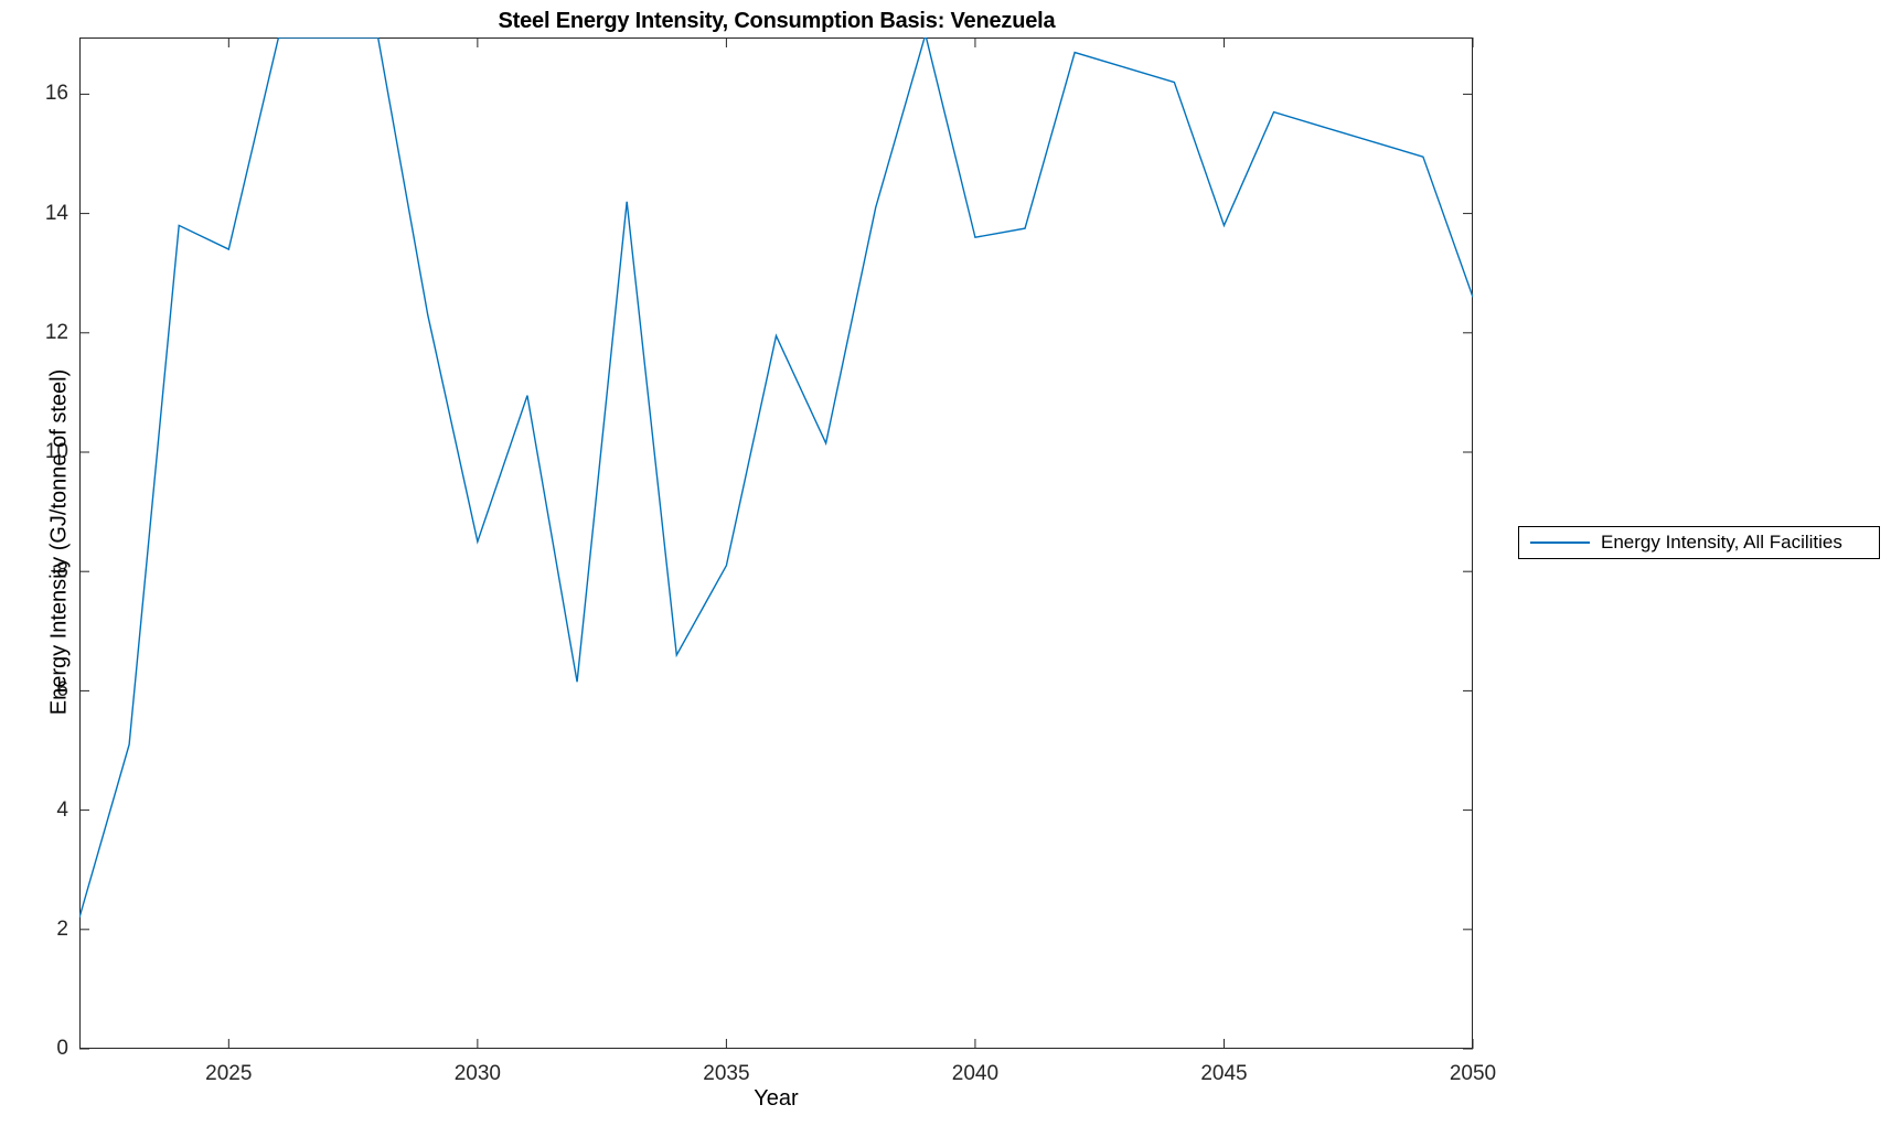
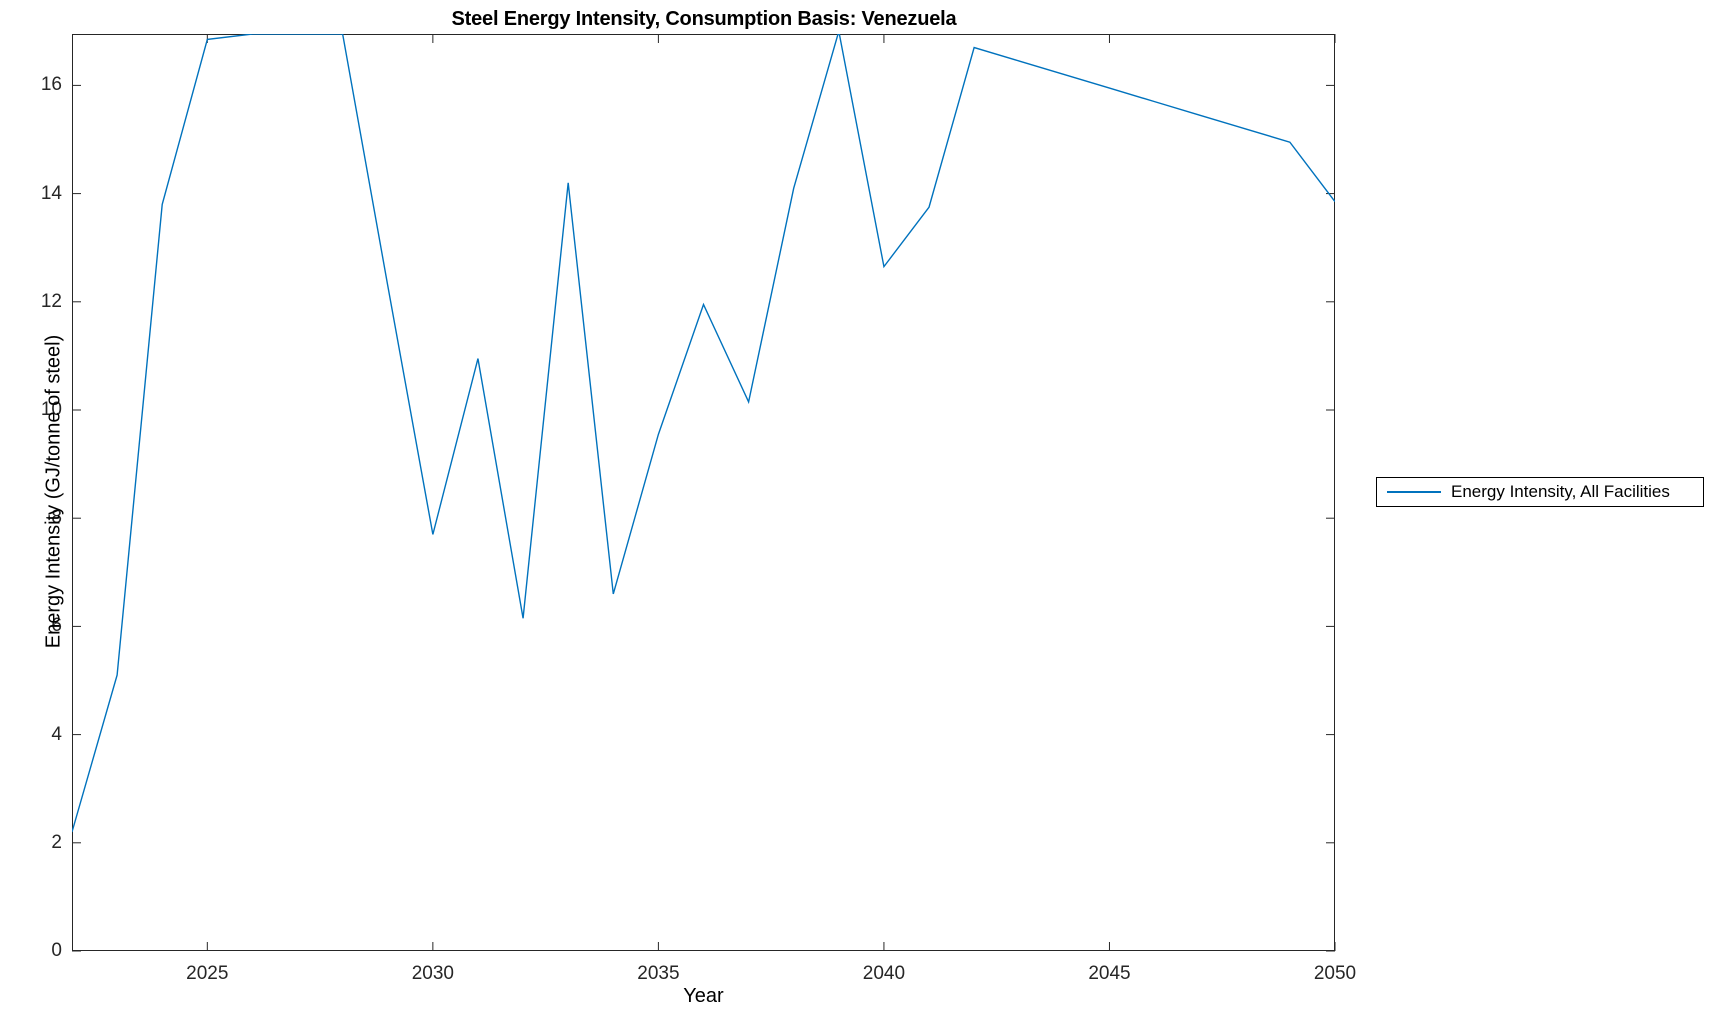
2025: 13.4 -> 16.9
2030: 8.5 -> 7.7
2035: 8.1 -> 9.6
2040: 13.6 -> 12.7
2045: 13.8 -> 15.9
2050: 12.6 -> 13.8
